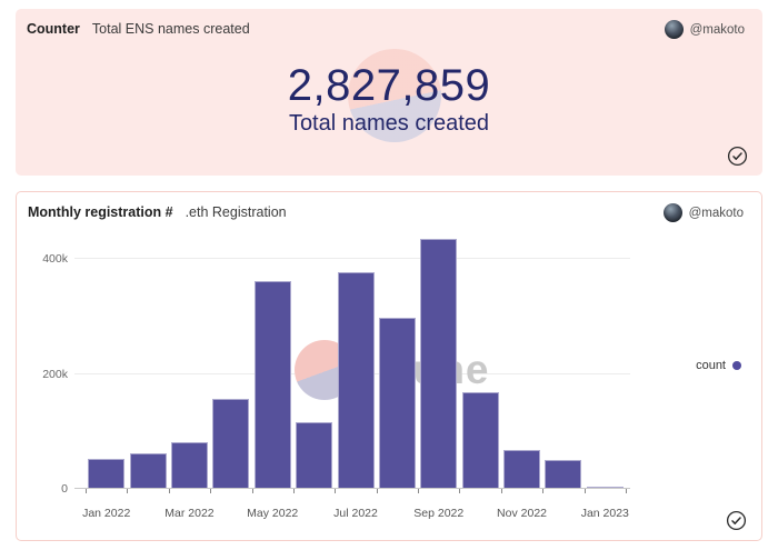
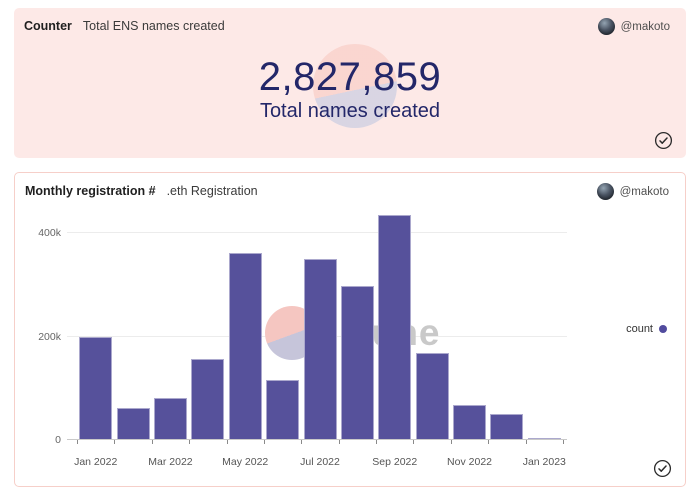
Jan 2022: 50k -> 200k
Jul 2022: 380k -> 350k
